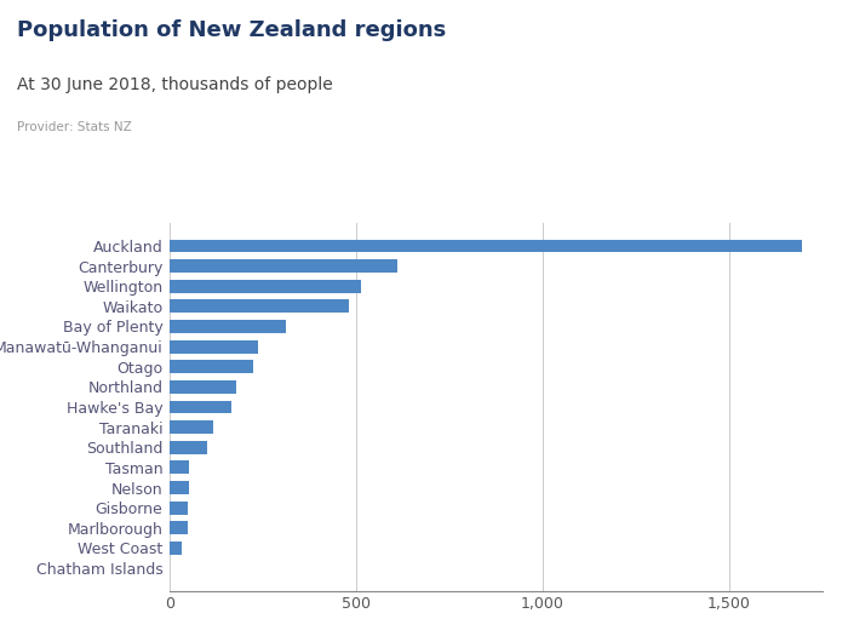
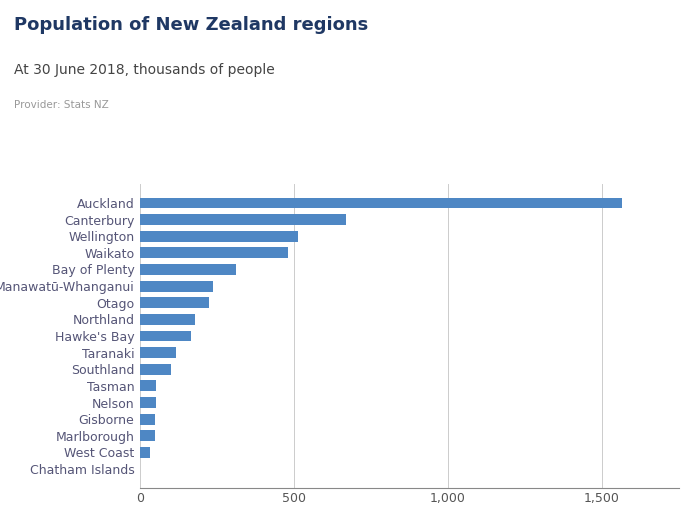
Auckland: 1,695 -> 1,565
Canterbury: 612 -> 670
